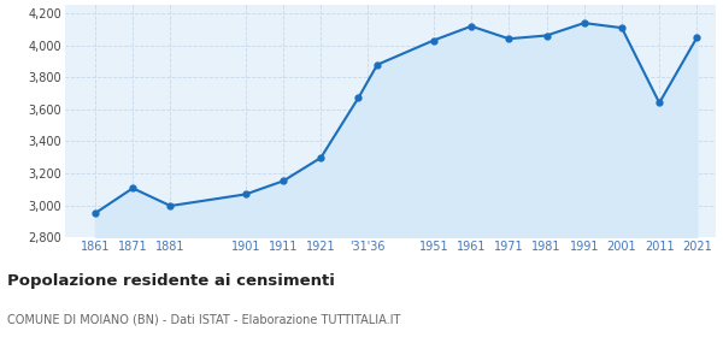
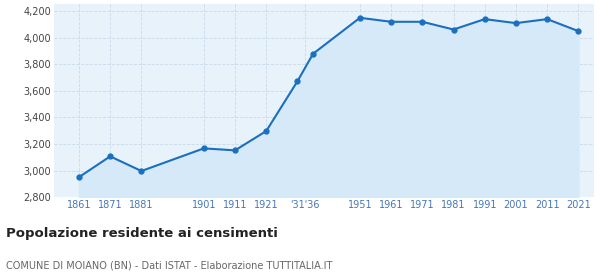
1901: 3,070 -> 3,170
1951: 4,030 -> 4,150
1971: 4,040 -> 4,120
2011: 3,640 -> 4,140
